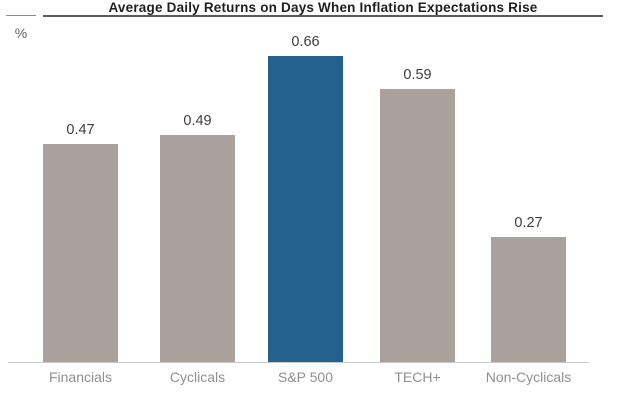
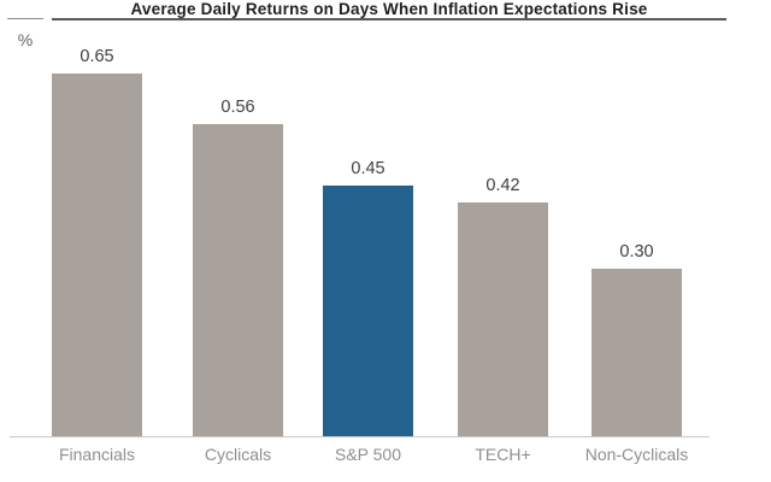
Financials: 0.47 -> 0.65
Cyclicals: 0.49 -> 0.56
S&P 500: 0.66 -> 0.45
TECH+: 0.59 -> 0.42
Non-Cyclicals: 0.27 -> 0.30
